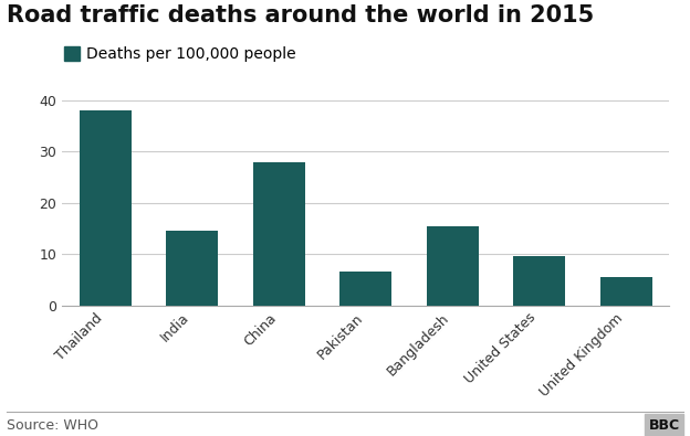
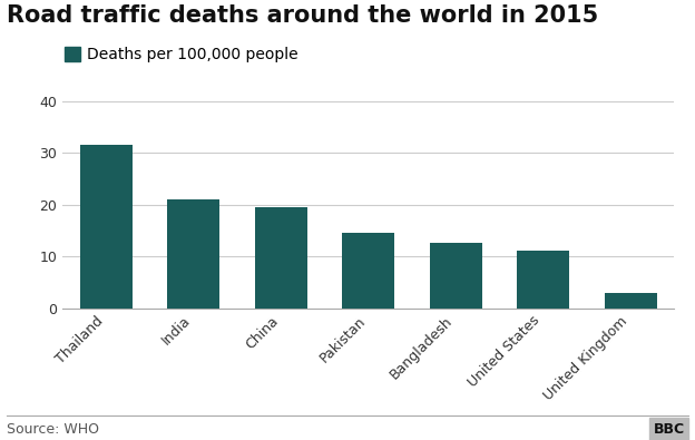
Thailand: 38.0 -> 31.5
India: 14.5 -> 21.0
China: 28.0 -> 19.5
Pakistan: 6.5 -> 14.5
Bangladesh: 15.5 -> 12.5
United States: 9.5 -> 11.0
United Kingdom: 5.5 -> 3.0
